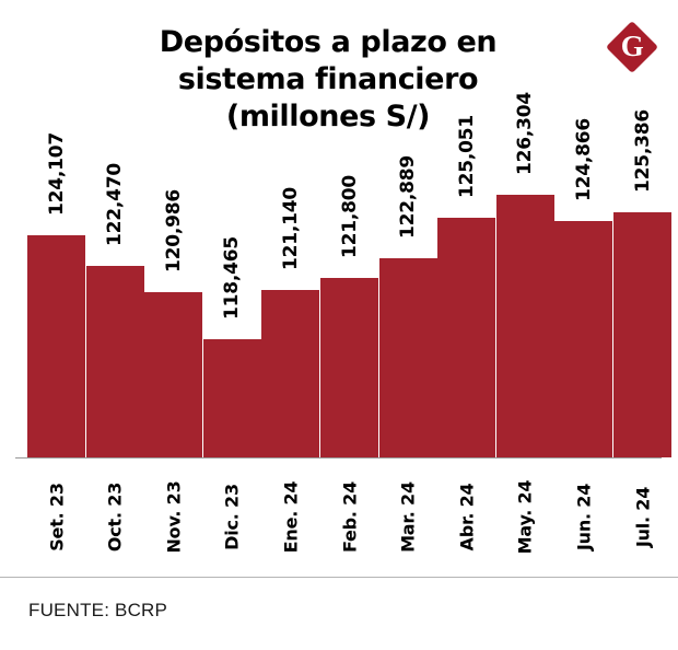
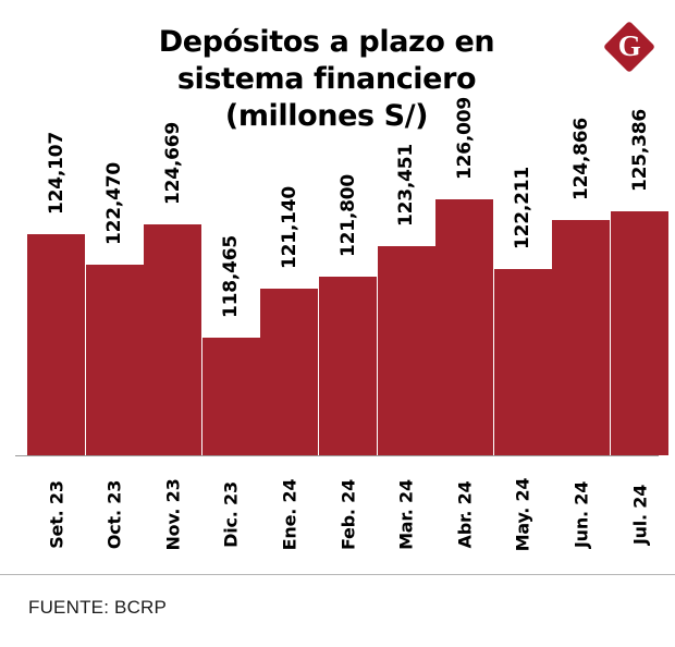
Nov. 23: 120,986 -> 124,669
Mar. 24: 122,889 -> 123,451
Abr. 24: 125,051 -> 126,009
May. 24: 126,304 -> 122,211
